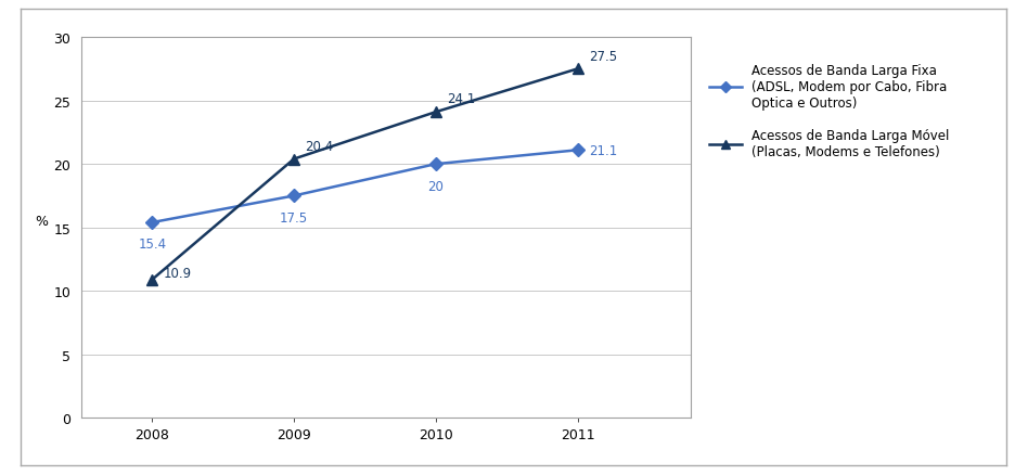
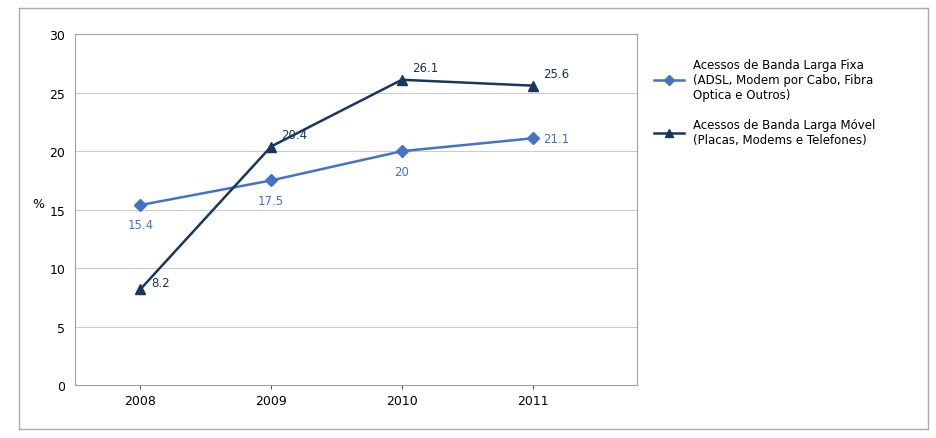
Acessos de Banda Larga Móvel (Placas, Modems e Telefones)/2008: 10.9 -> 8.2
Acessos de Banda Larga Móvel (Placas, Modems e Telefones)/2010: 24.1 -> 26.1
Acessos de Banda Larga Móvel (Placas, Modems e Telefones)/2011: 27.5 -> 25.6
